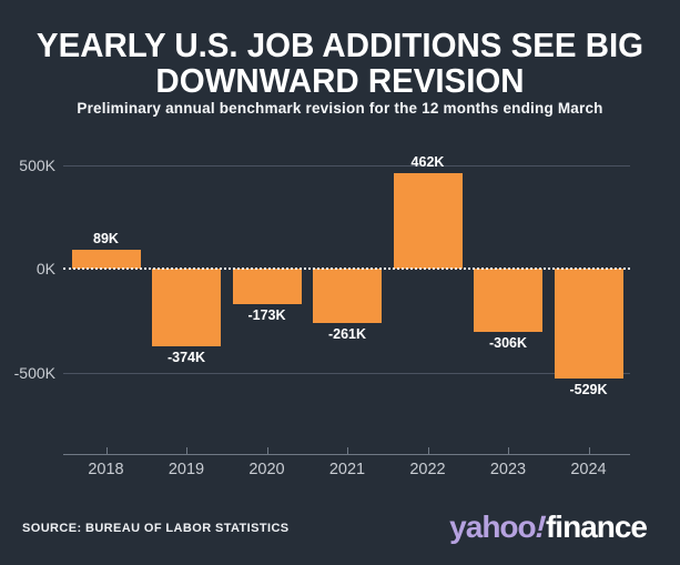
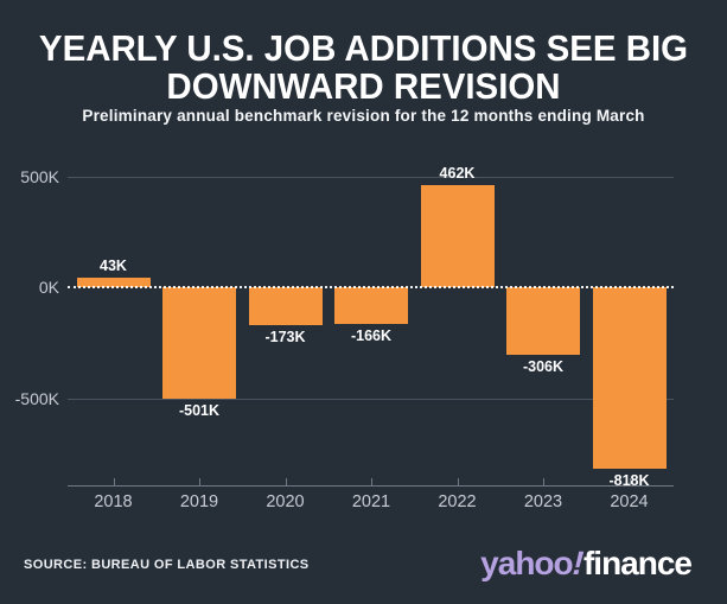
2018: 89K -> 43K
2019: -374K -> -501K
2021: -261K -> -166K
2024: -529K -> -818K
